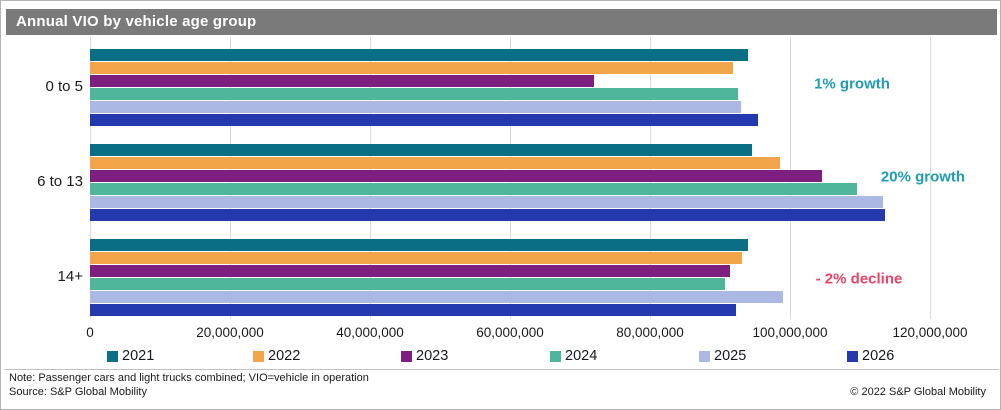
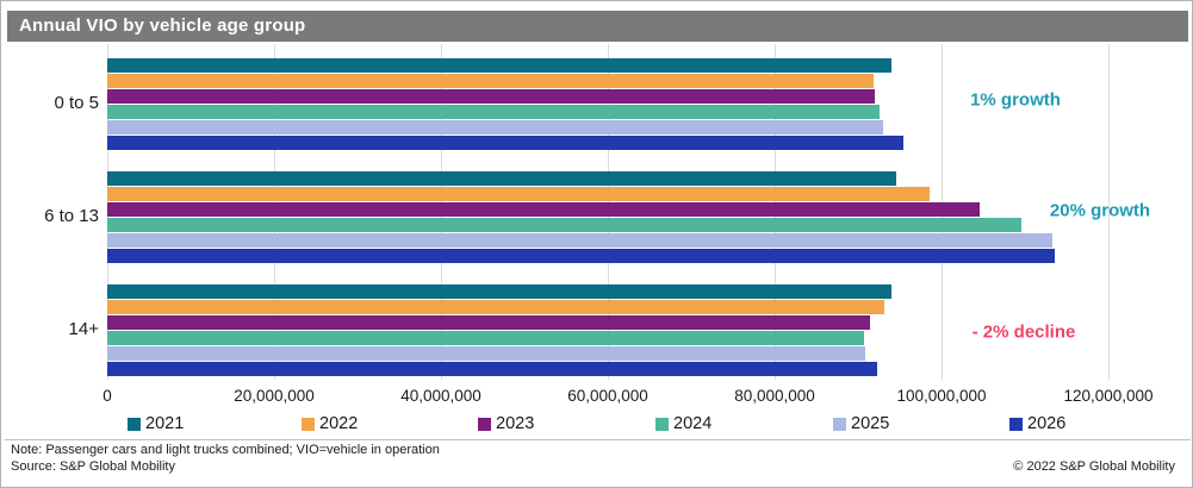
2023/0 to 5: 72000000 -> 92000000
2025/14+: 99000000 -> 91000000
